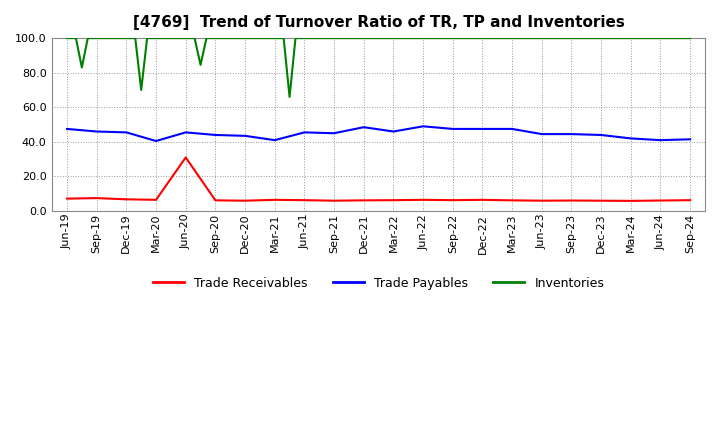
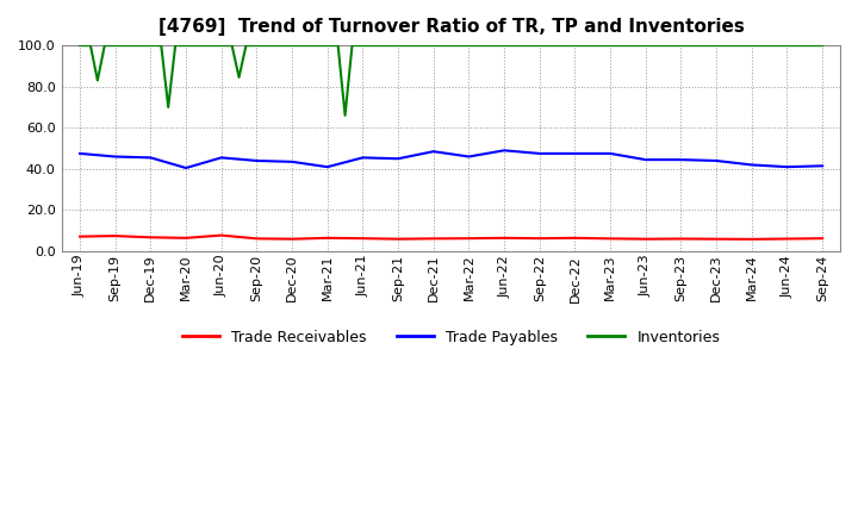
Trade Receivables/Jun-20: 31 -> 8
